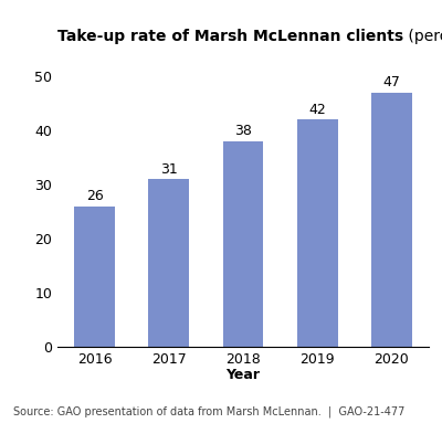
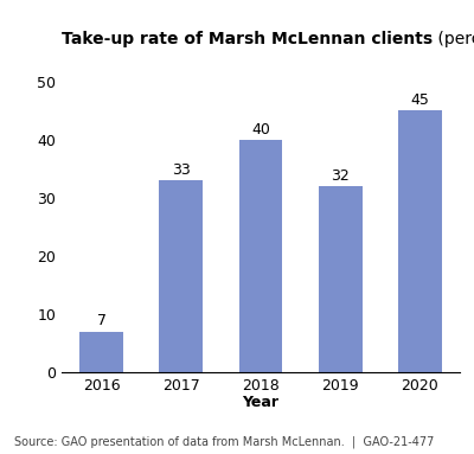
2016: 26 -> 7
2017: 31 -> 33
2018: 38 -> 40
2019: 42 -> 32
2020: 47 -> 45
